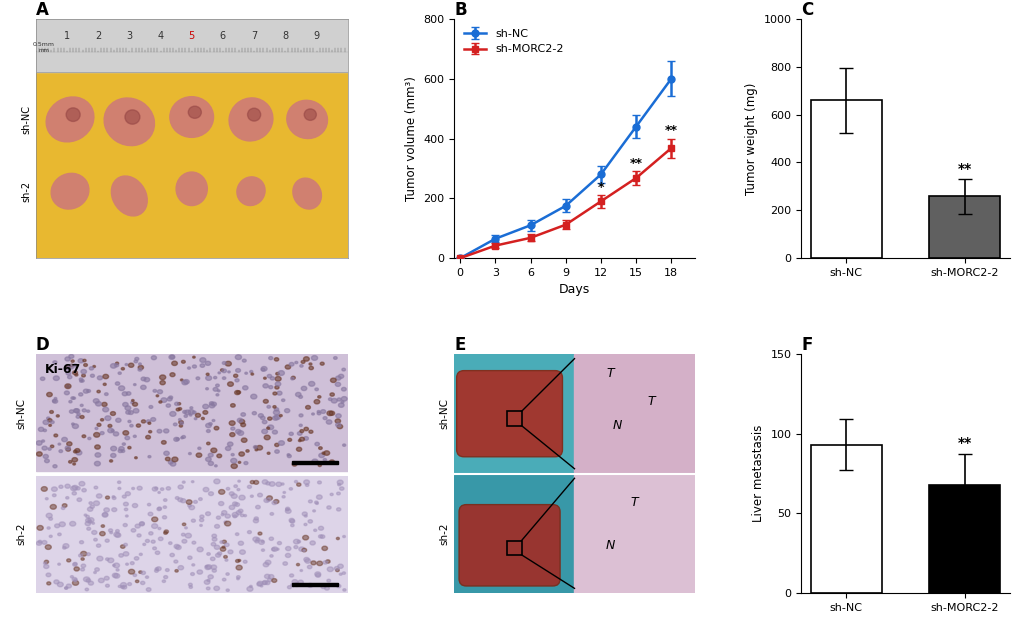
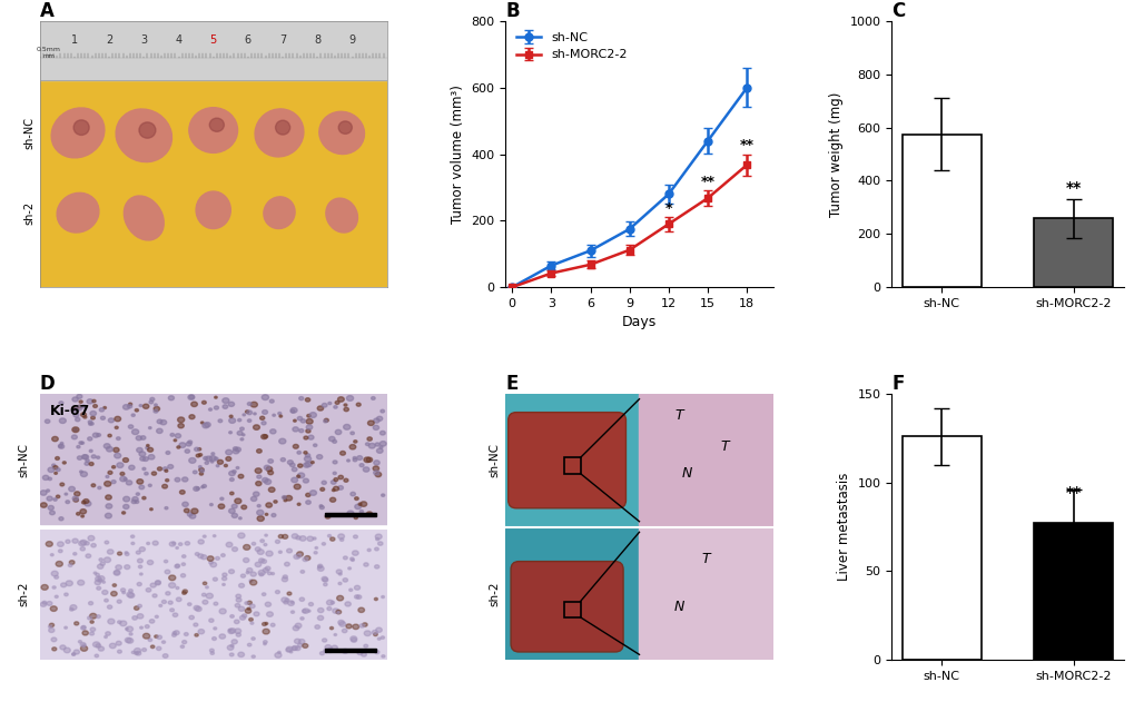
C/sh-NC: 660 -> 575
F/sh-NC: 93 -> 126
F/sh-MORC2-2: 68 -> 77
